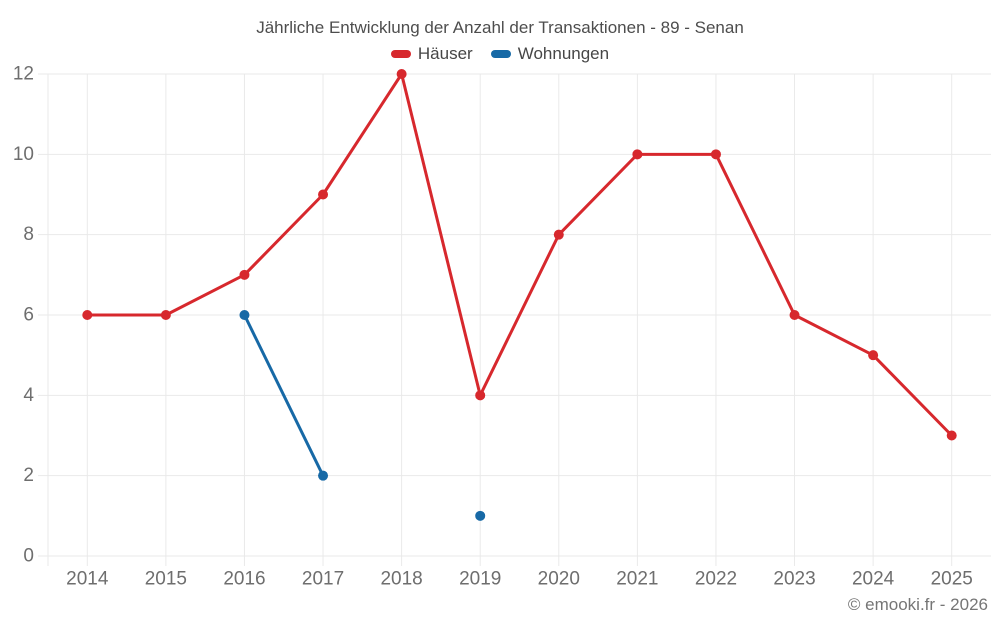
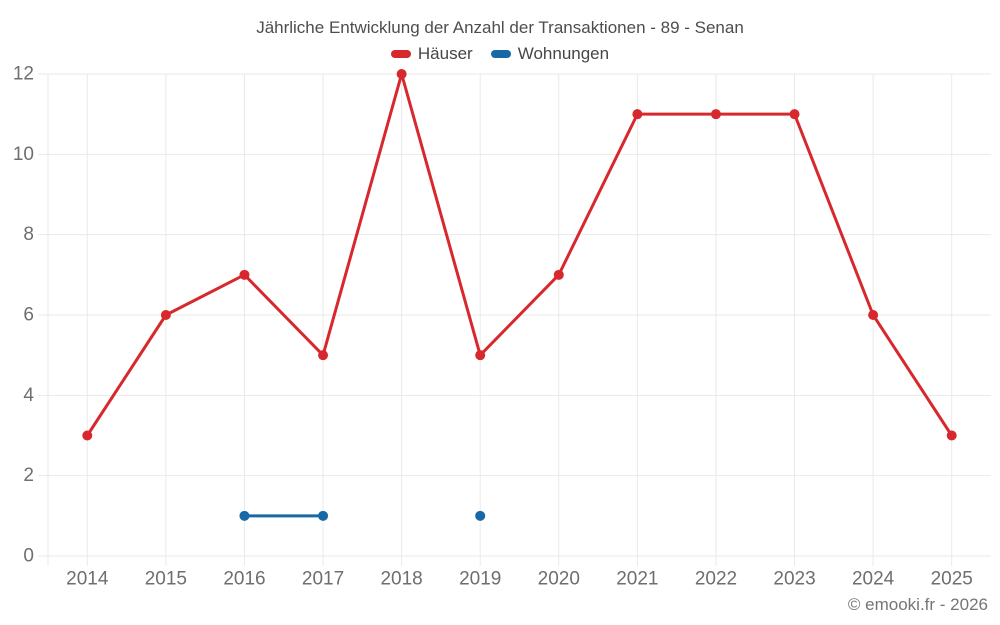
Häuser/2014: 6 -> 3
Wohnungen/2016: 6 -> 1
Häuser/2017: 9 -> 5
Wohnungen/2017: 2 -> 1
Häuser/2019: 4 -> 5
Häuser/2020: 8 -> 7
Häuser/2021: 10 -> 11
Häuser/2022: 10 -> 11
Häuser/2023: 6 -> 11
Häuser/2024: 5 -> 6
